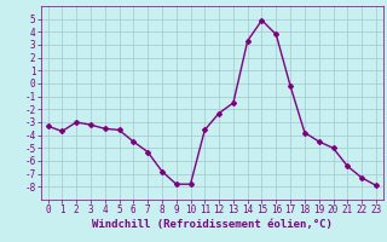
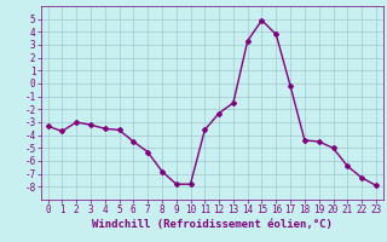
18: -3.8 -> -4.4
